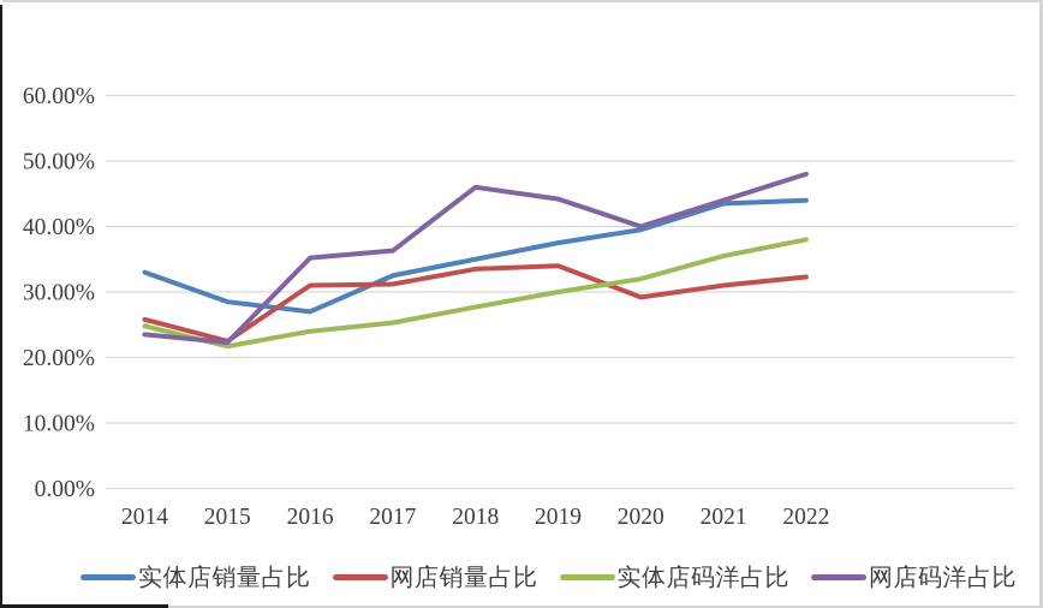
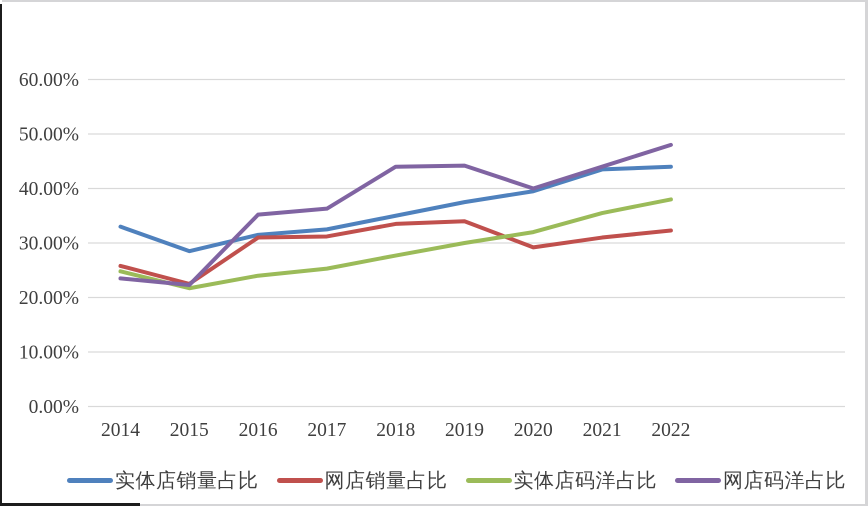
实体店销量占比/2016: 27% -> 32%
网店码洋占比/2018: 46% -> 44%
